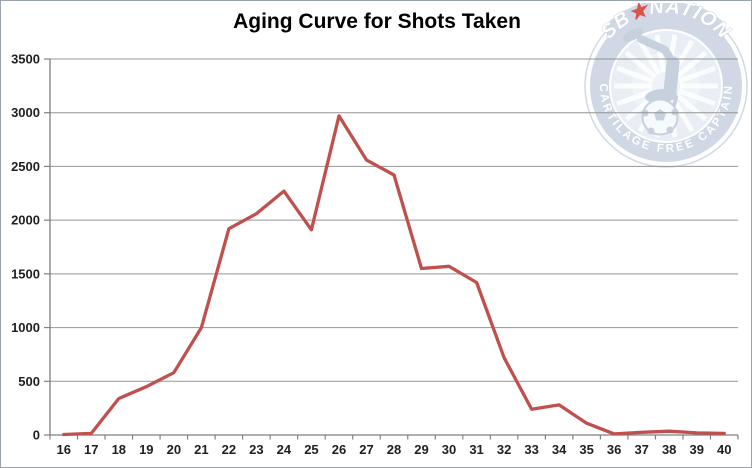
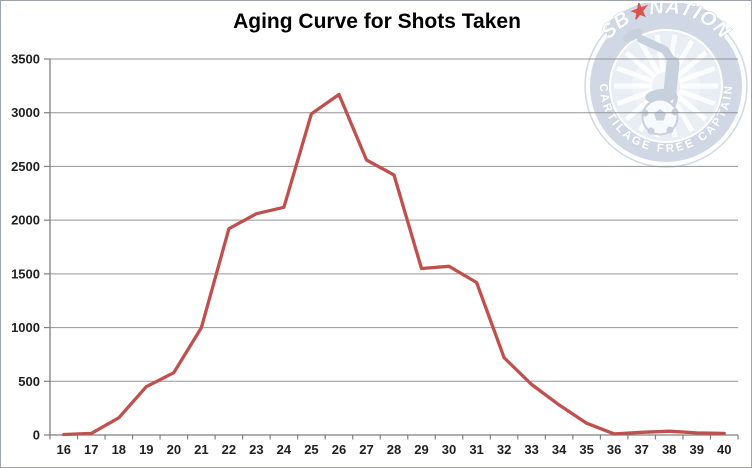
18: 340 -> 160
24: 2270 -> 2120
25: 1910 -> 2990
26: 2970 -> 3170
33: 240 -> 470
